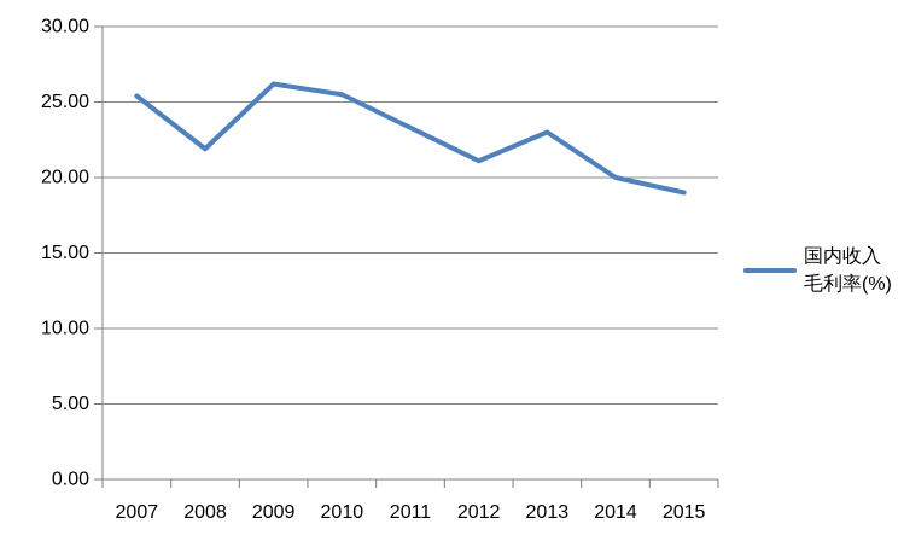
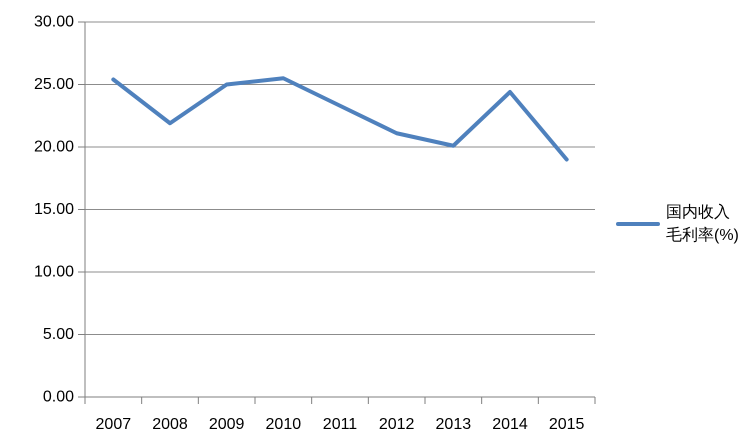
2009: 26.2 -> 25.0
2013: 23.0 -> 20.1
2014: 20.0 -> 24.4
